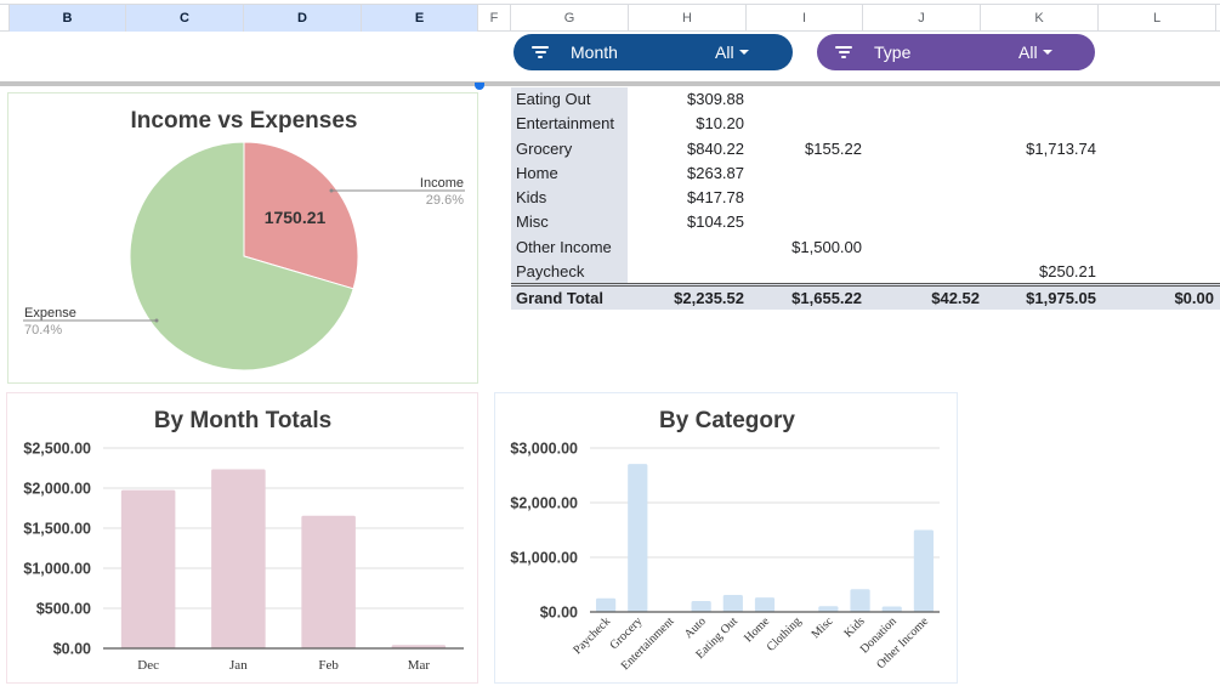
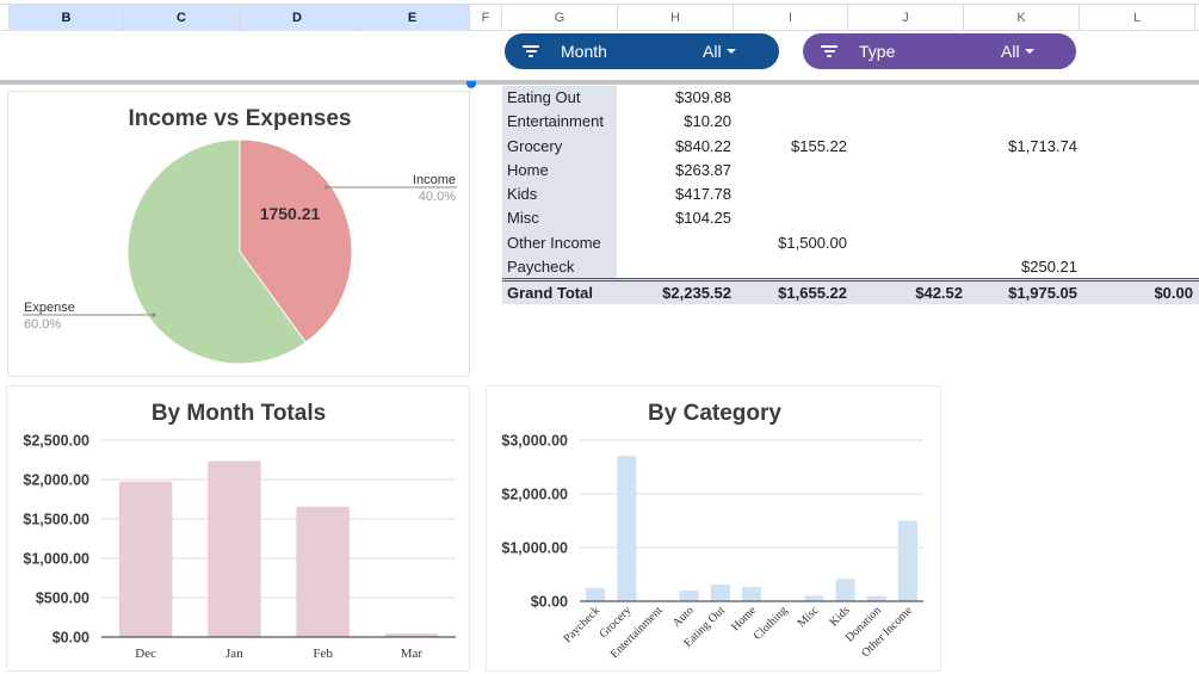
Income vs Expenses/Income: 29.6% -> 40.0%
Income vs Expenses/Expense: 70.4% -> 60.0%
